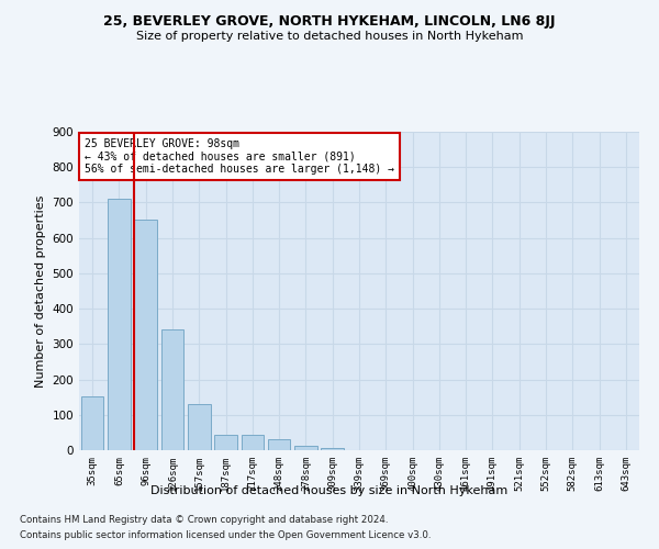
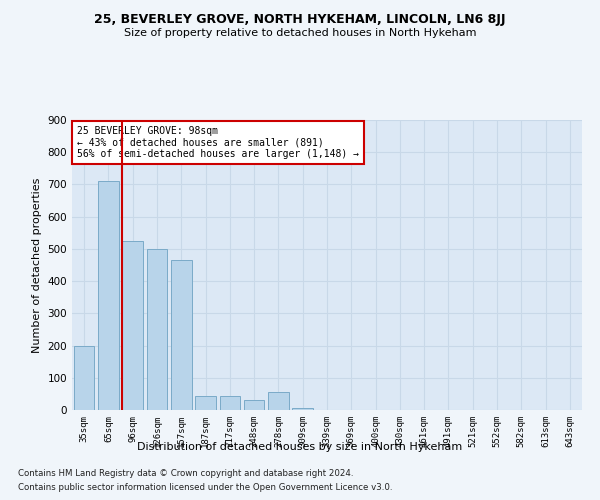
35sqm: 152 -> 200
96sqm: 652 -> 525
126sqm: 340 -> 500
157sqm: 130 -> 465
278sqm: 13 -> 55
